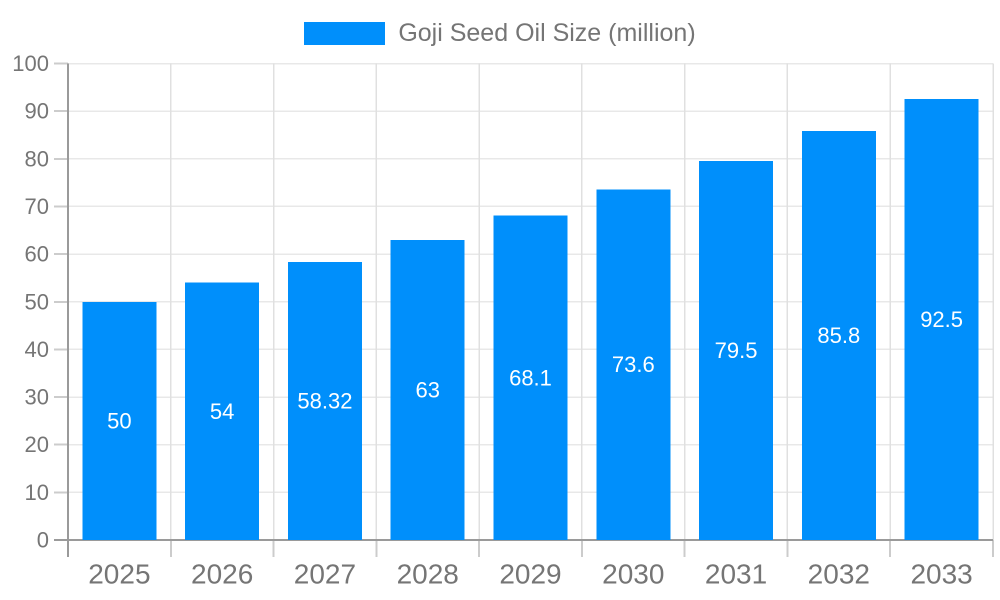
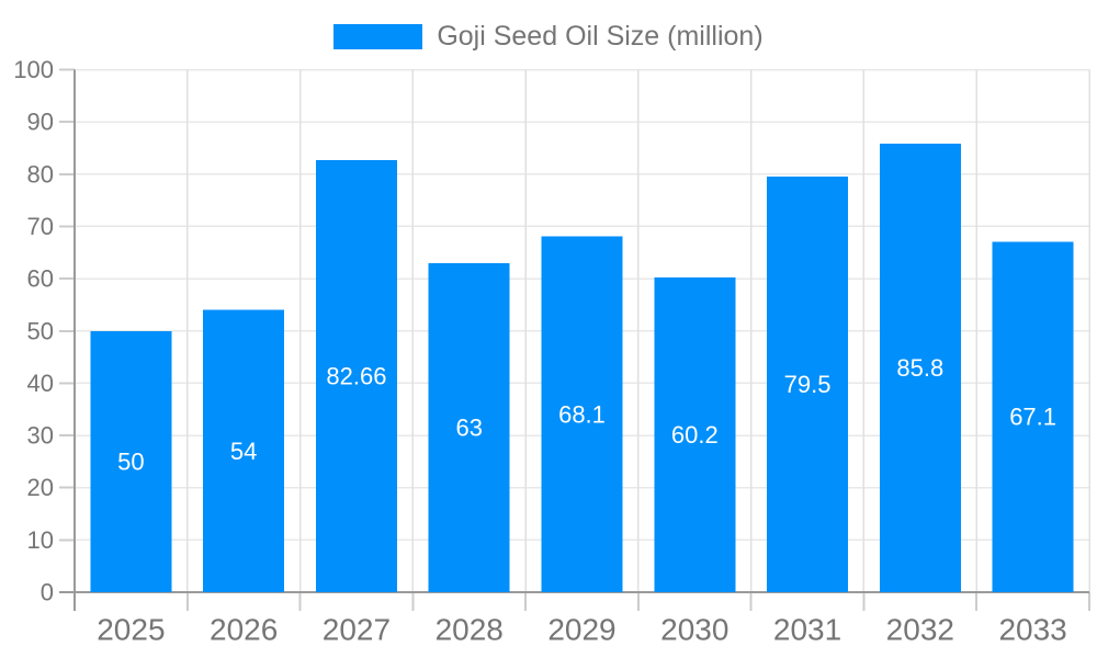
2027: 58.32 -> 82.66
2030: 73.6 -> 60.2
2033: 92.5 -> 67.1
